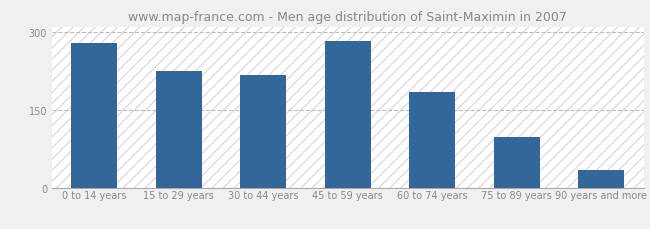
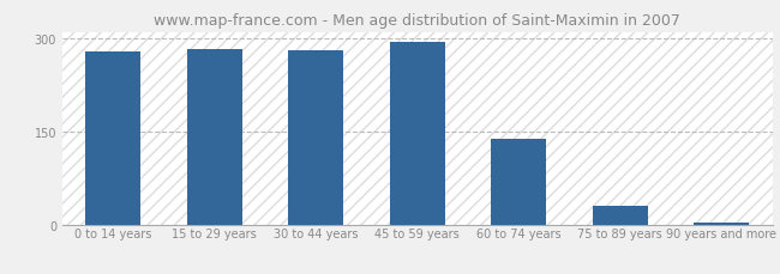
15 to 29 years: 224 -> 283
30 to 44 years: 216 -> 281
45 to 59 years: 282 -> 294
60 to 74 years: 184 -> 137
75 to 89 years: 98 -> 30
90 years and more: 34 -> 3
